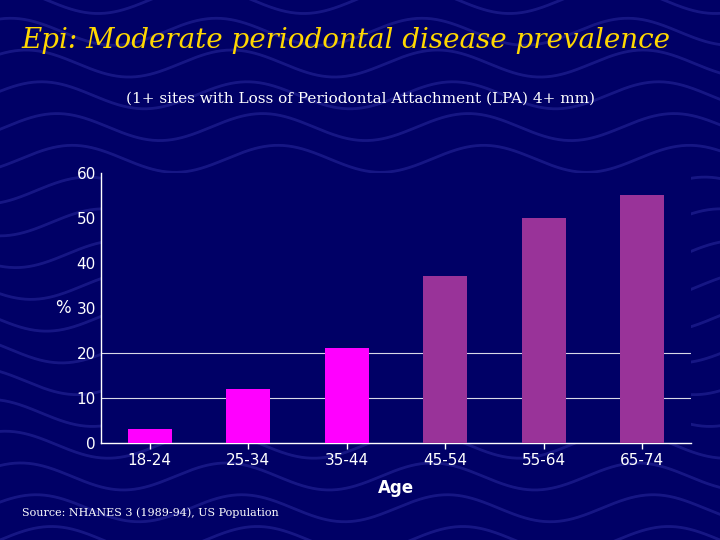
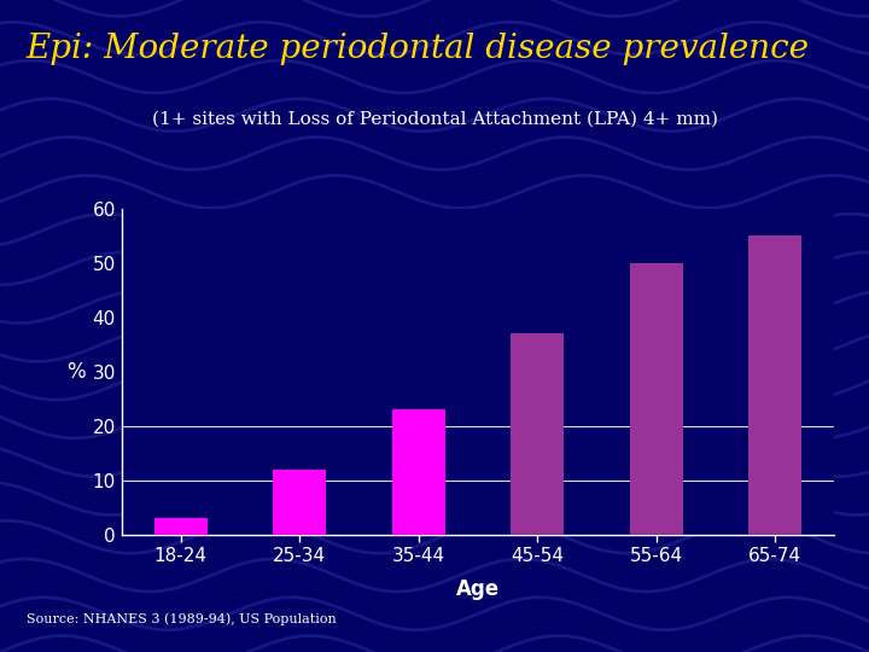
35-44: 21 -> 23
